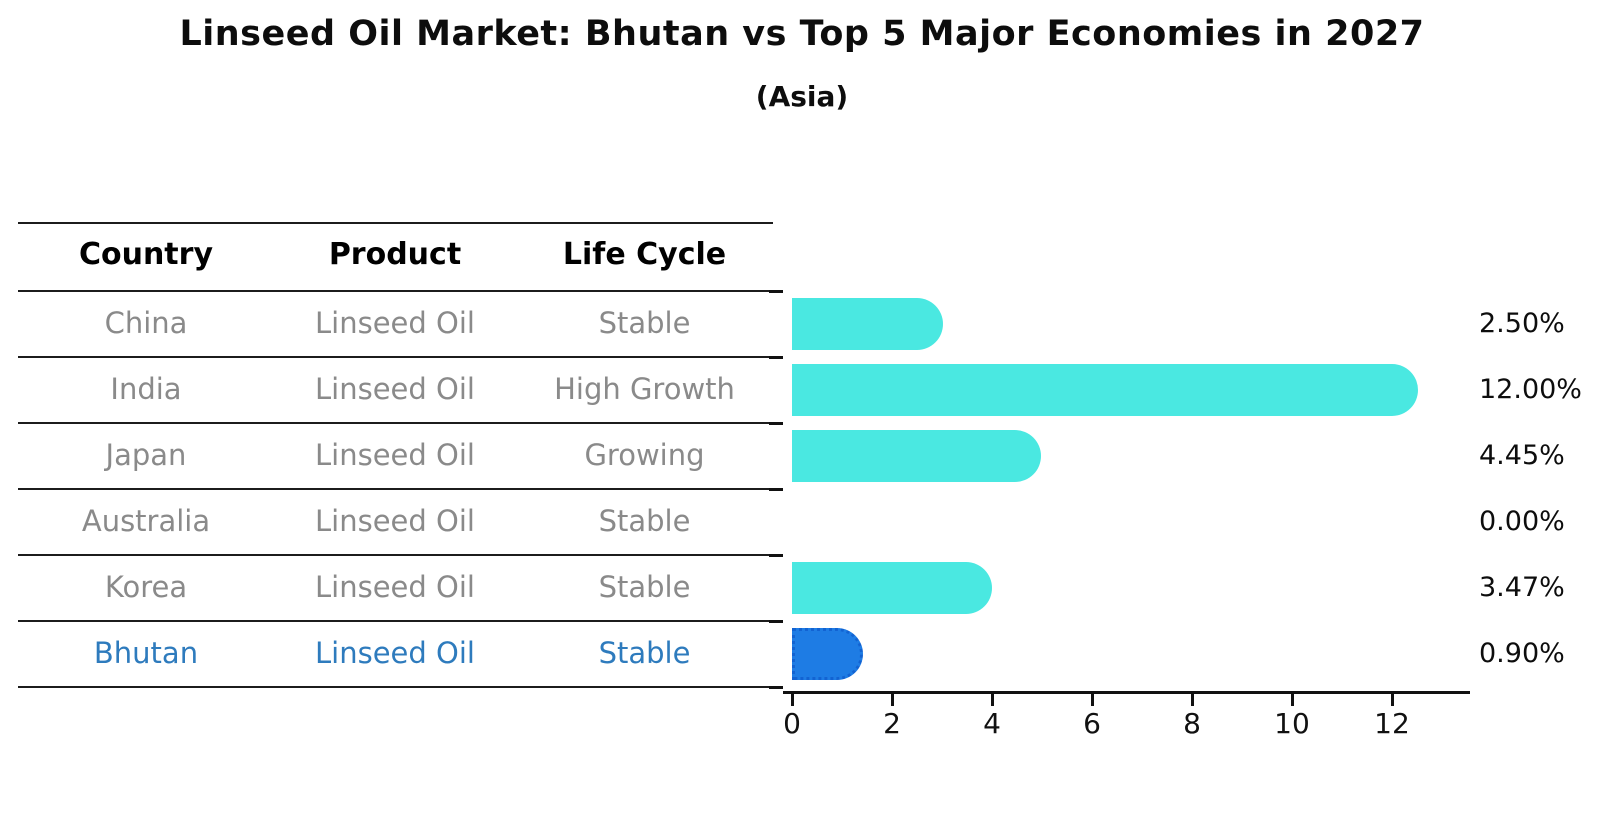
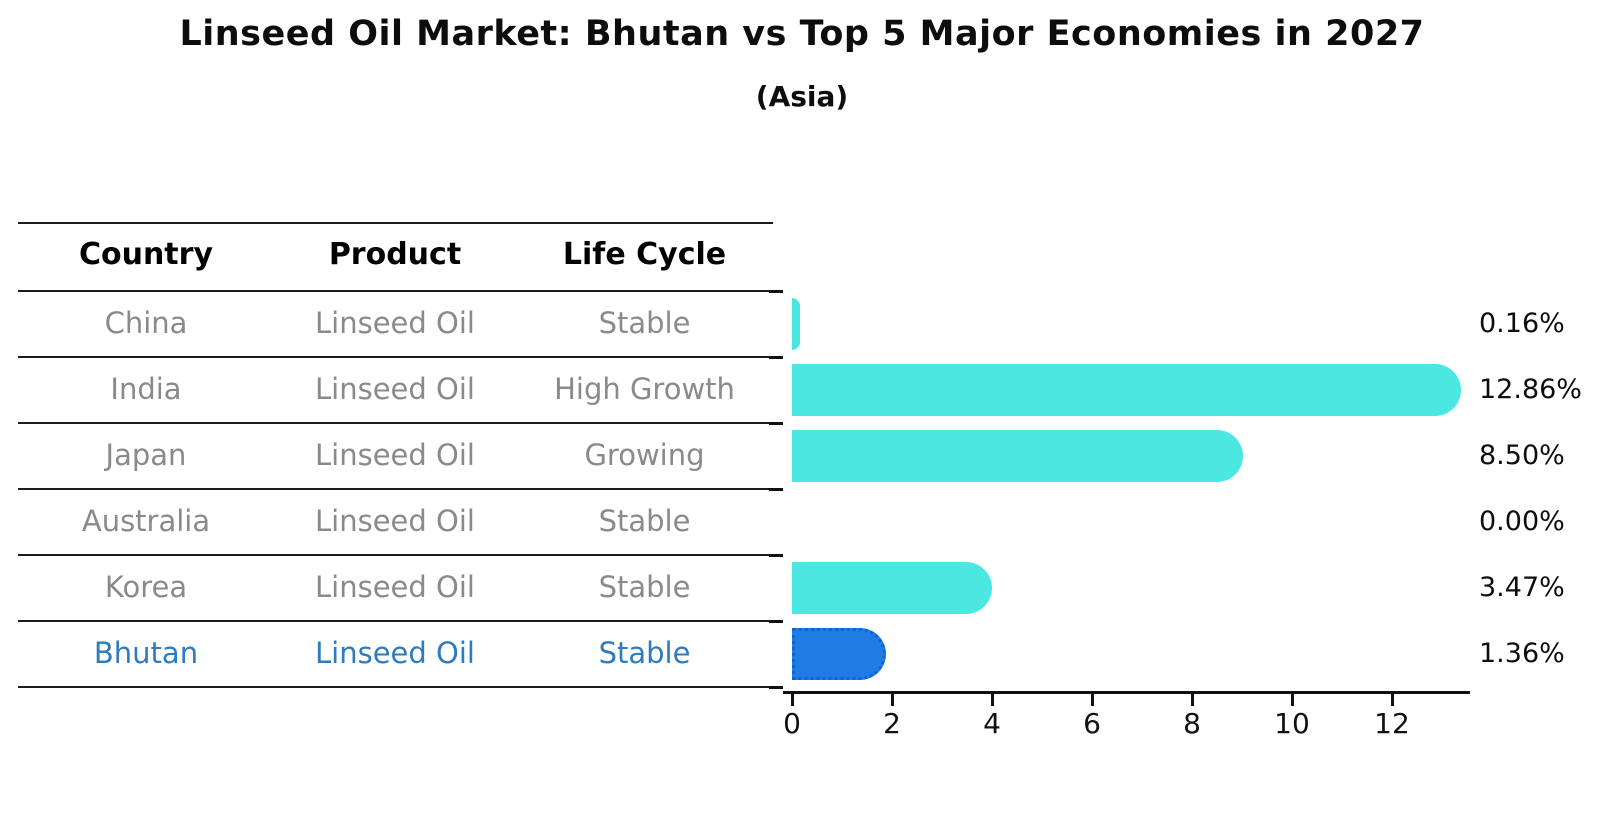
China: 2.50% -> 0.16%
India: 12.00% -> 12.86%
Japan: 4.45% -> 8.50%
Bhutan: 0.90% -> 1.36%
